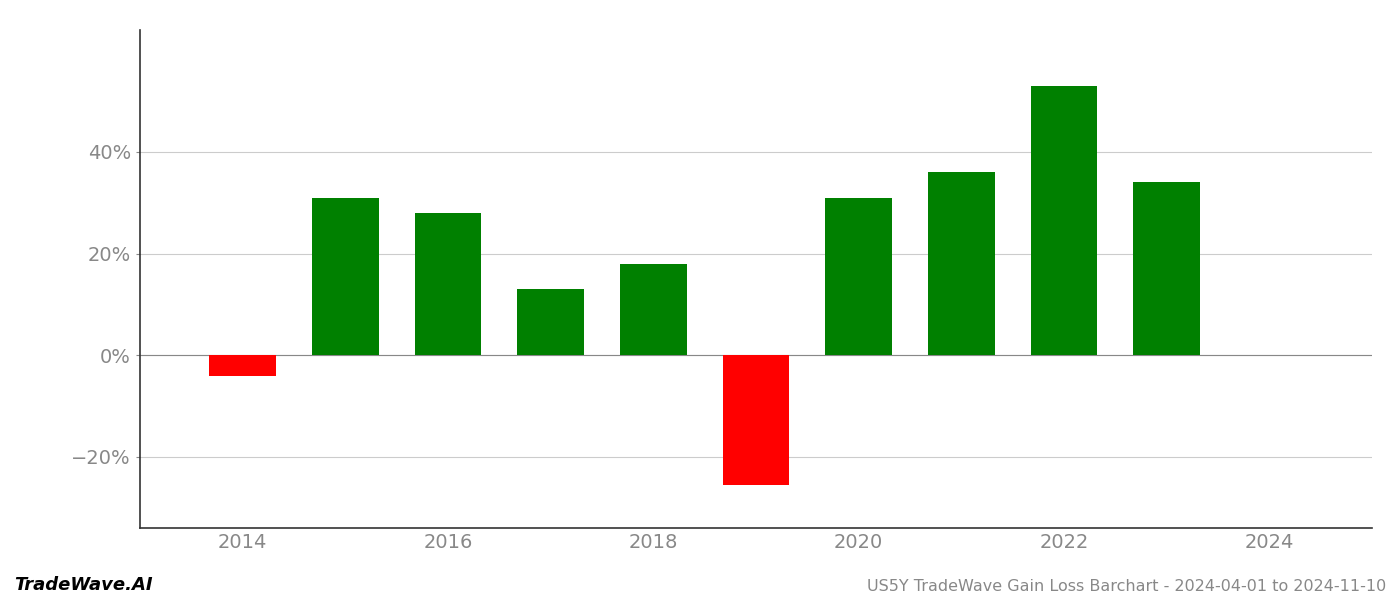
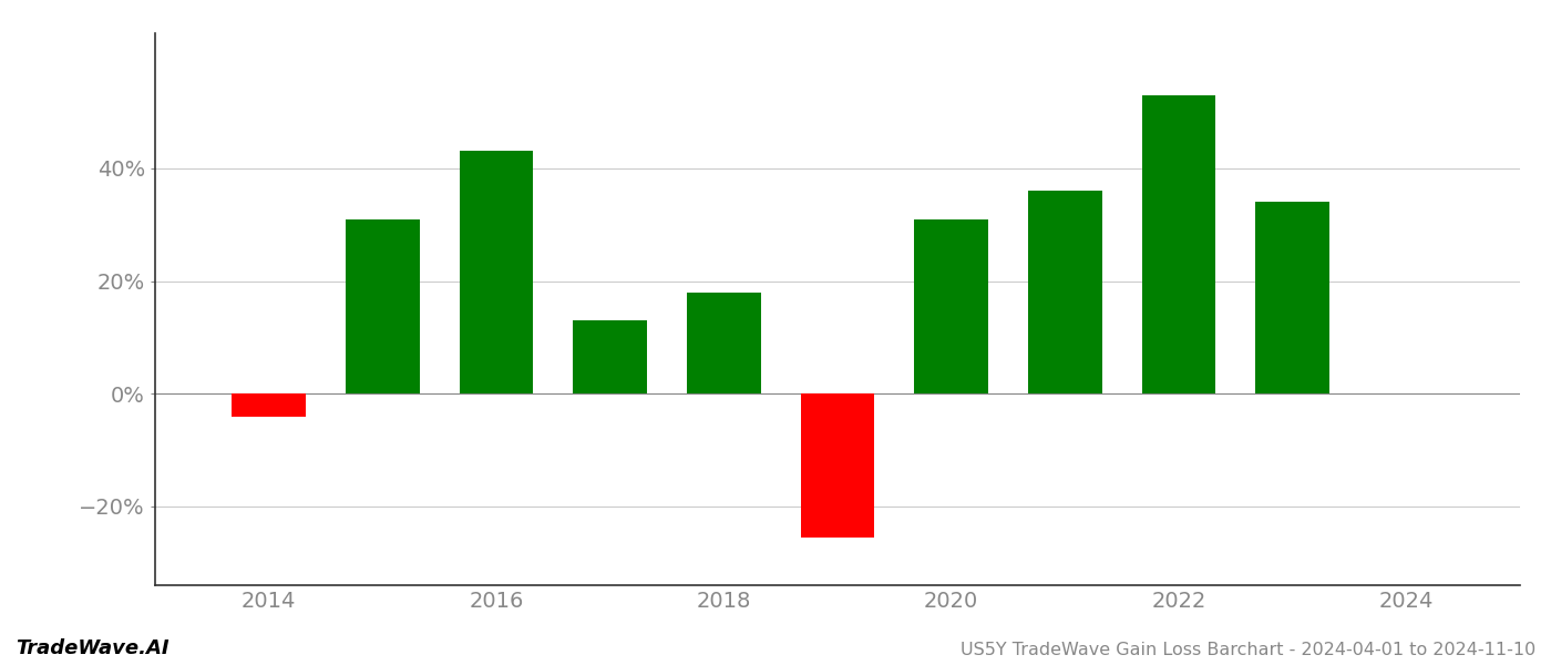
2016: 28.0% -> 43.2%
